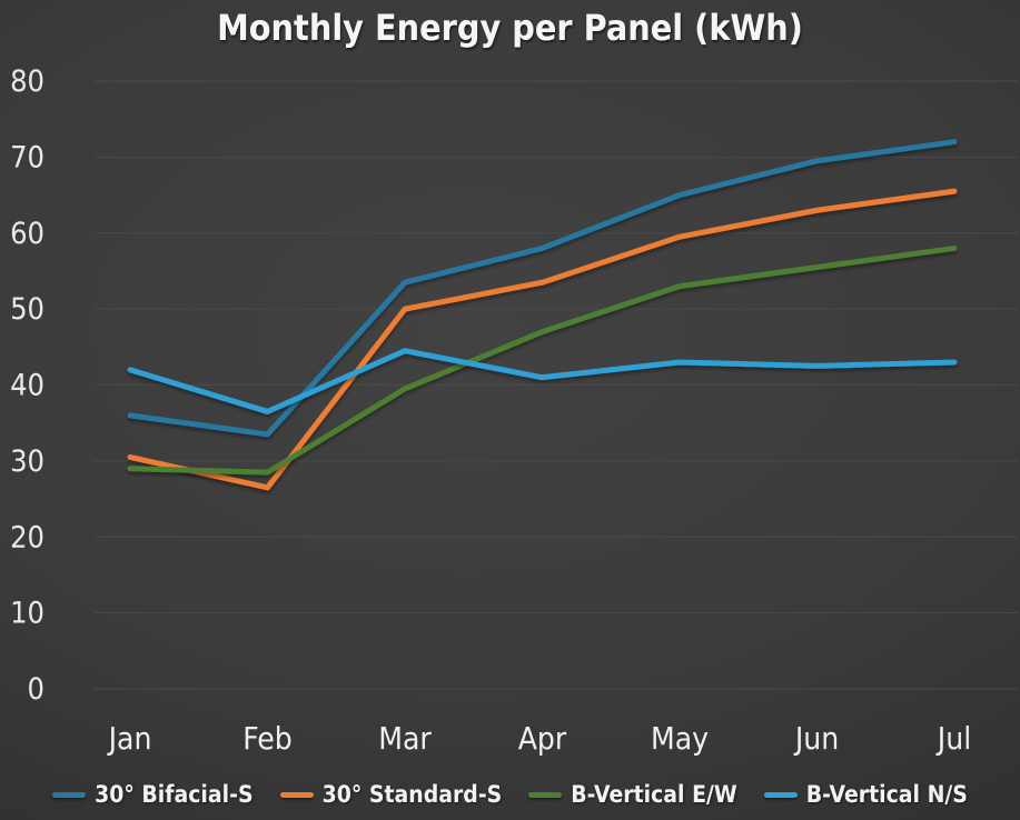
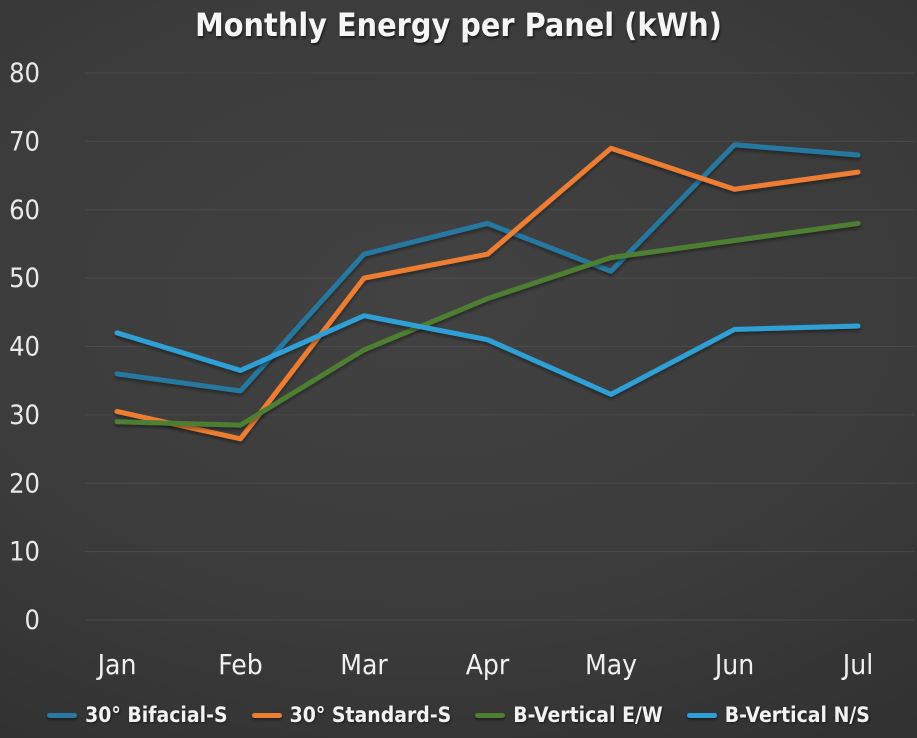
30° Bifacial-S/May: 65 -> 51
30° Standard-S/May: 60 -> 69
B-Vertical N/S/May: 43 -> 33
30° Bifacial-S/Jul: 72 -> 68
